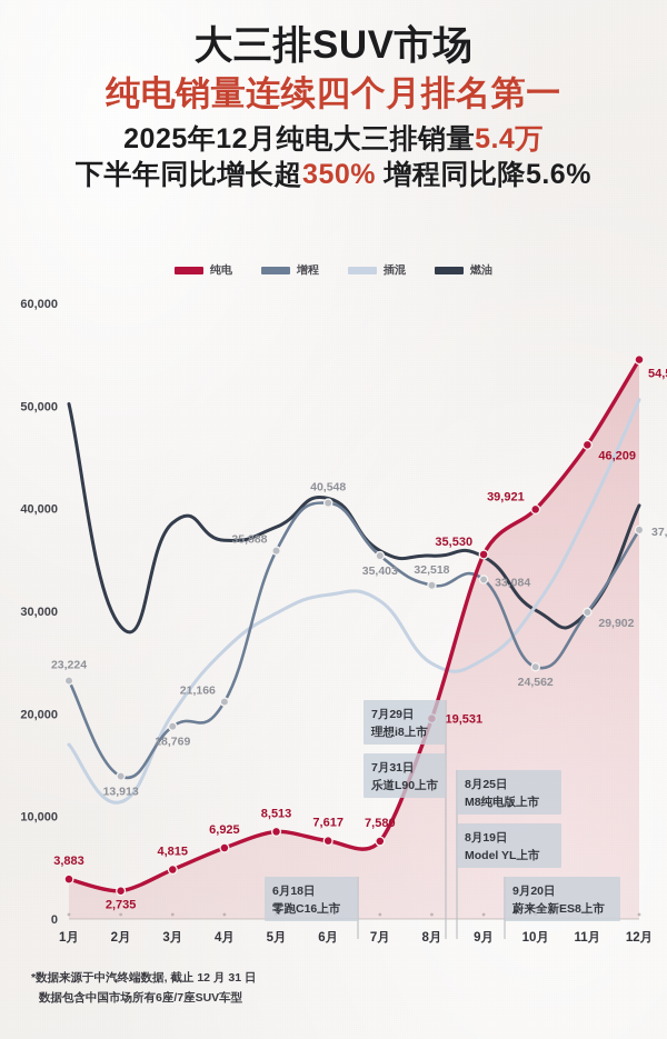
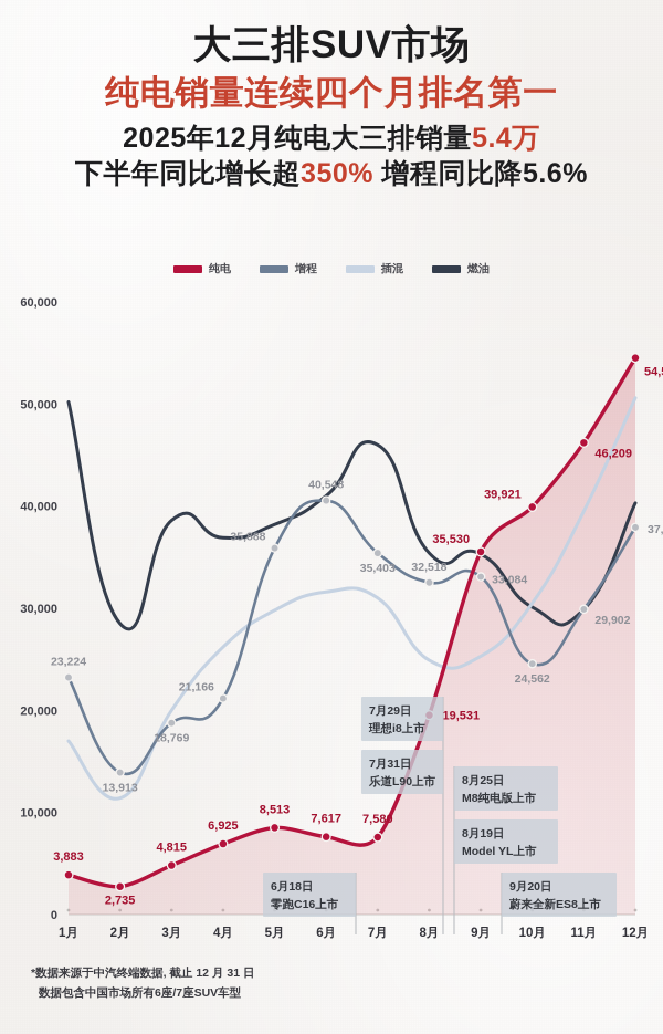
燃油/7月: 36000 -> 46000
